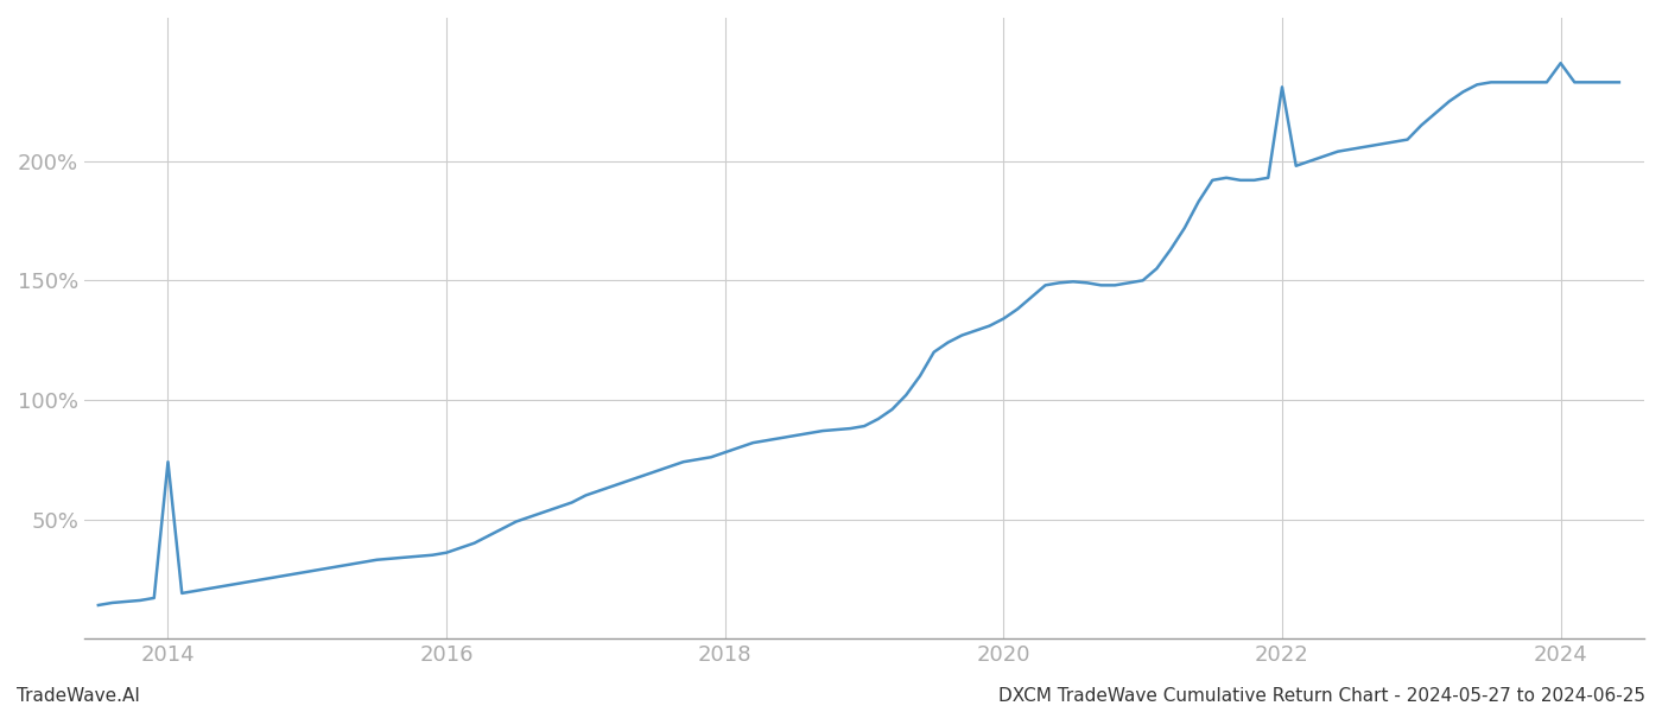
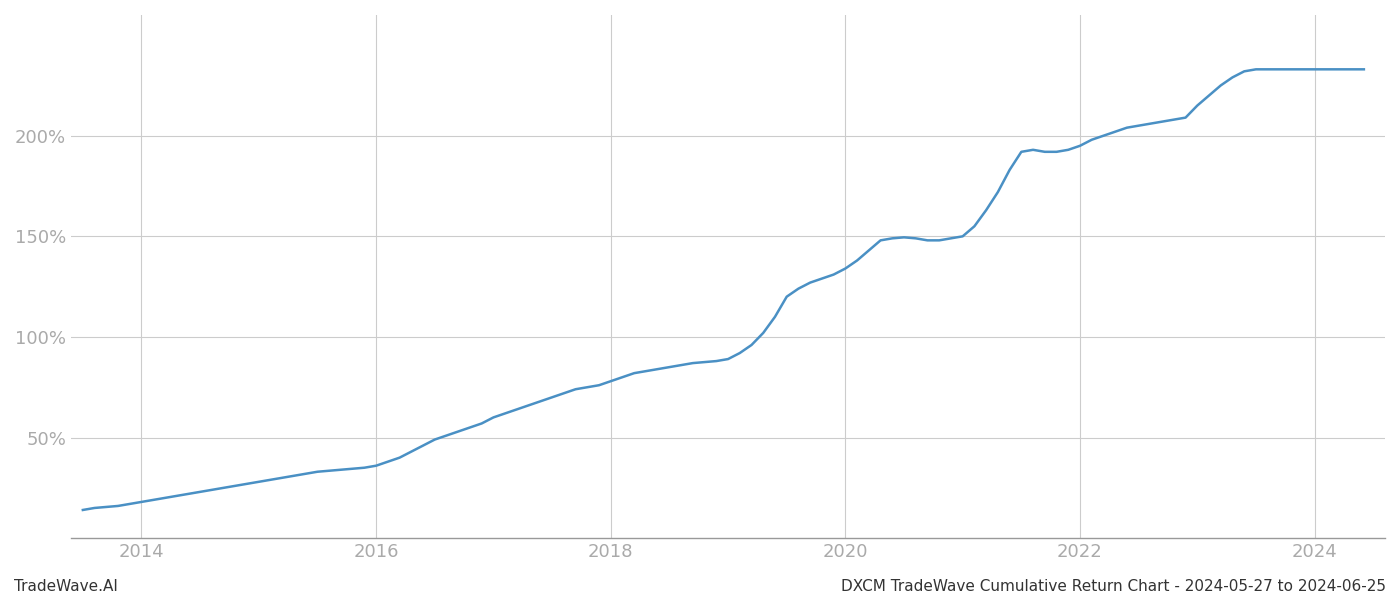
2014: 74.0% -> 18.0%
2022: 231.0% -> 195.0%
2024: 241.0% -> 233.0%
